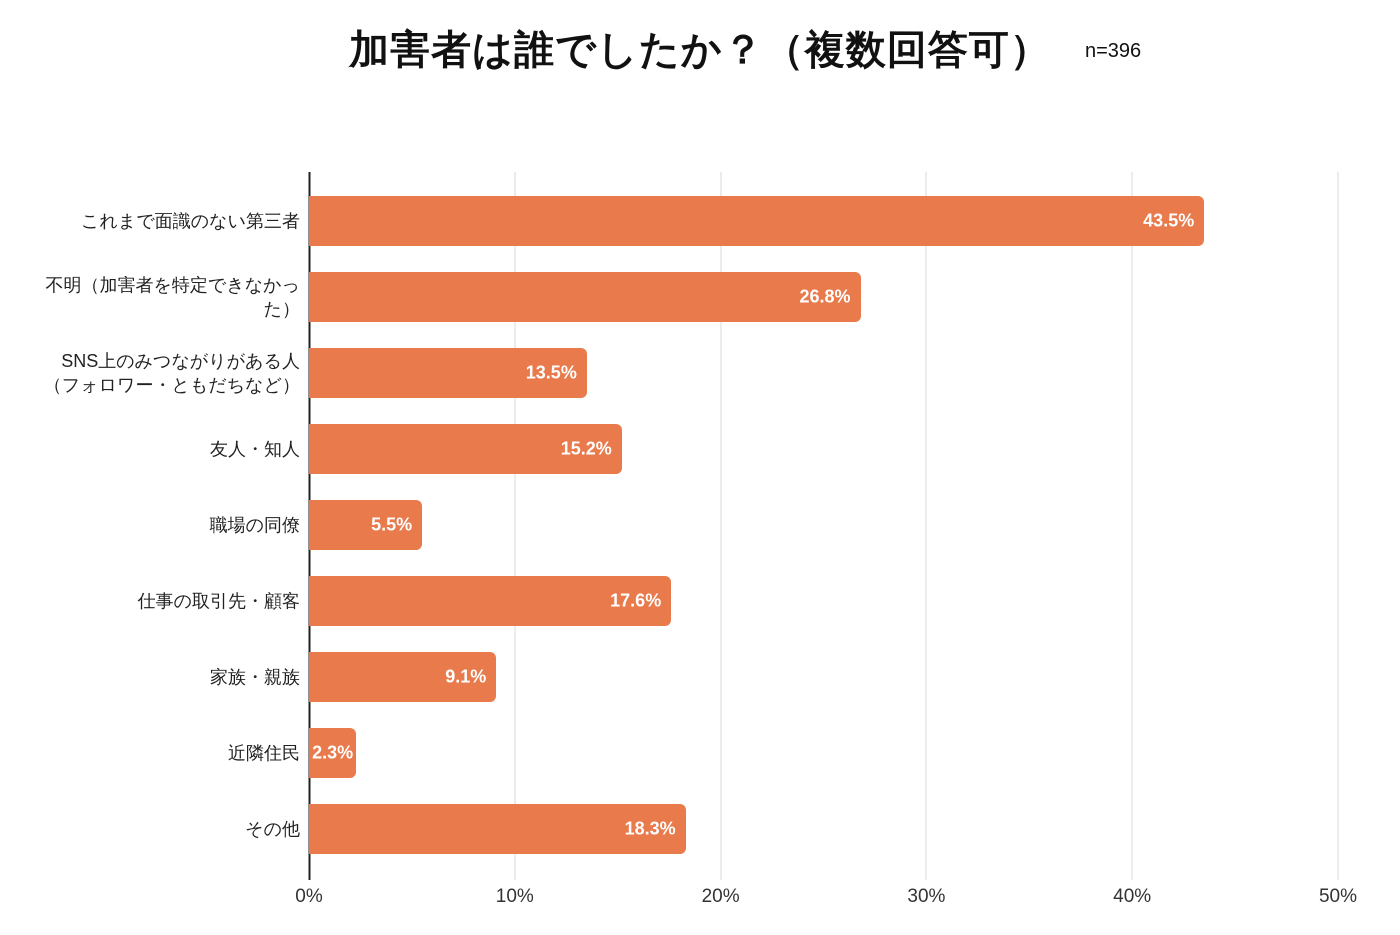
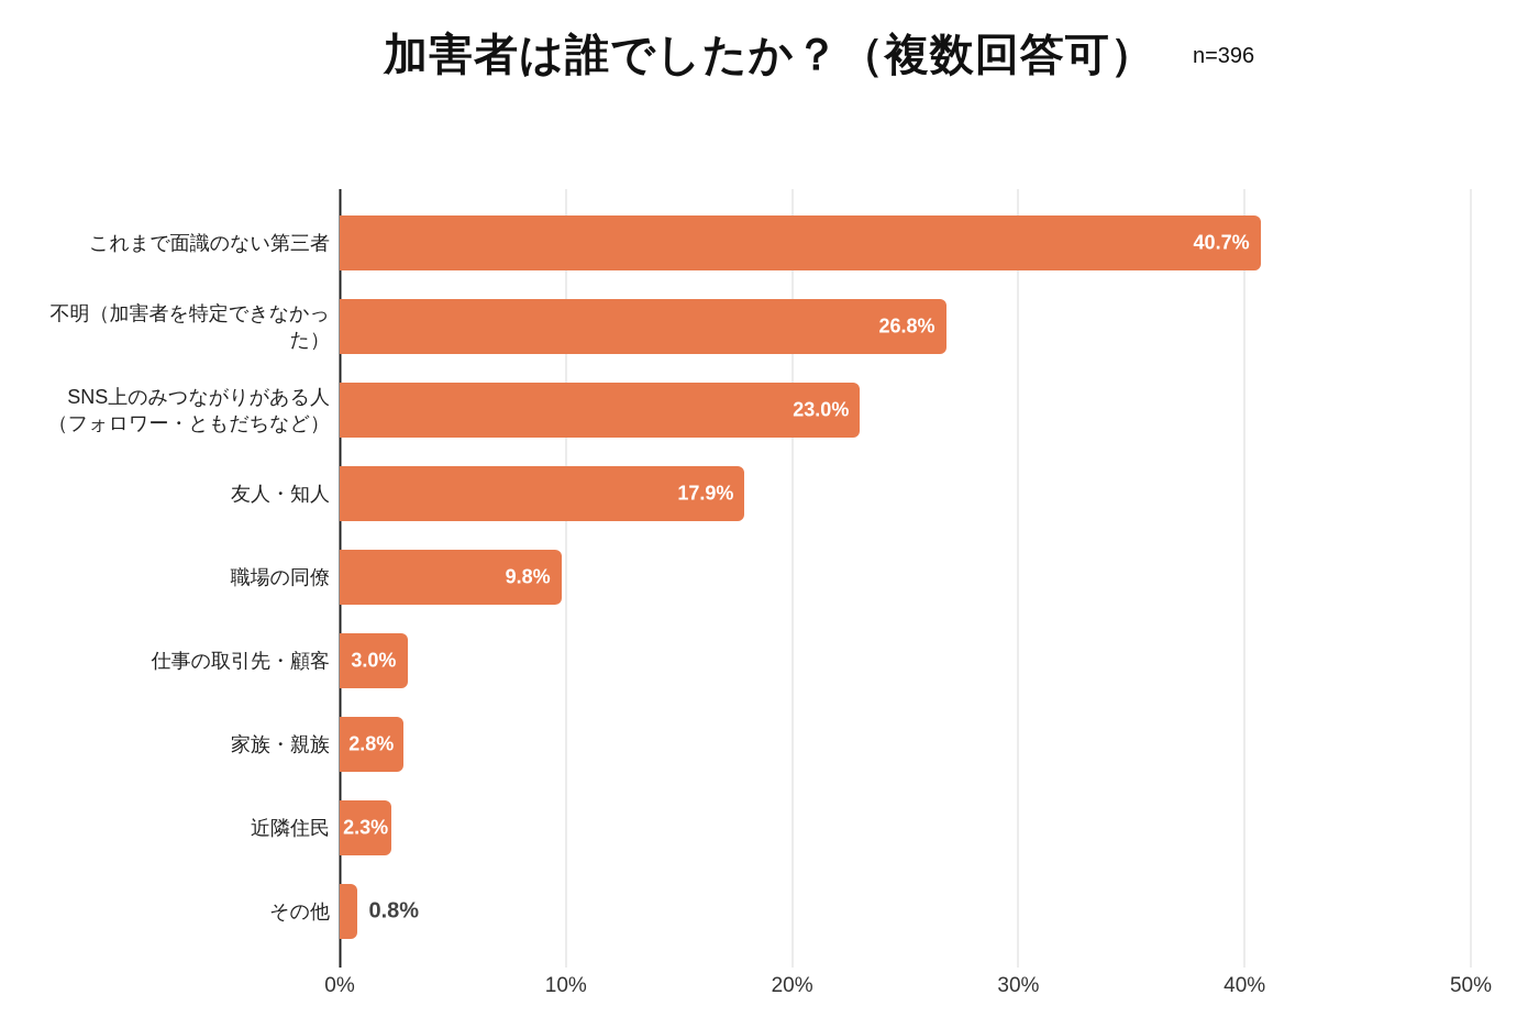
これまで面識のない第三者: 43.5% -> 40.7%
SNS上のみつながりがある人 （フォロワー・ともだちなど）: 13.5% -> 23.0%
友人・知人: 15.2% -> 17.9%
職場の同僚: 5.5% -> 9.8%
仕事の取引先・顧客: 17.6% -> 3.0%
家族・親族: 9.1% -> 2.8%
その他: 18.3% -> 0.8%
